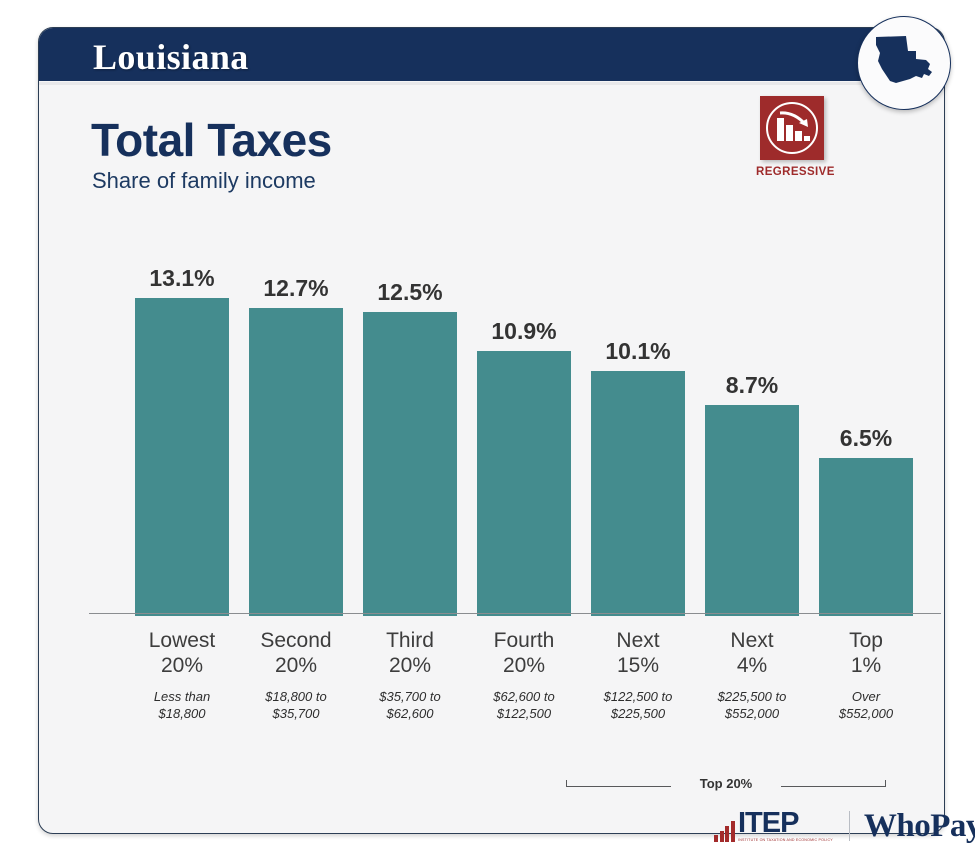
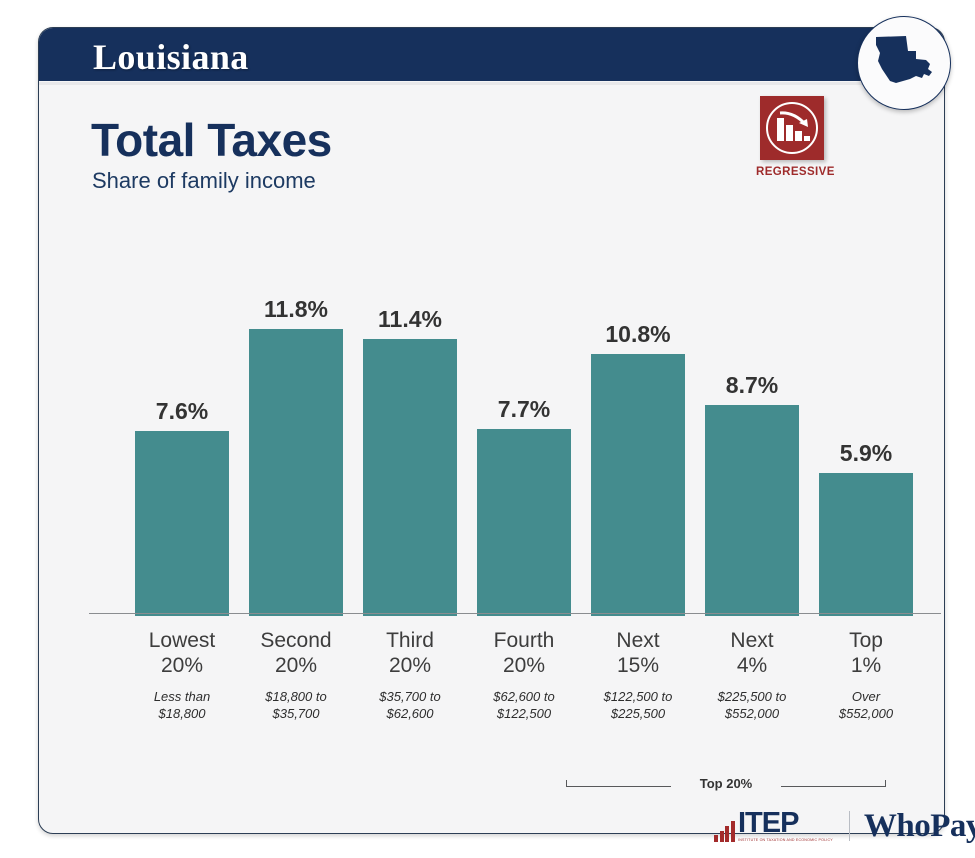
Lowest 20%: 13.1% -> 7.6%
Second 20%: 12.7% -> 11.8%
Third 20%: 12.5% -> 11.4%
Fourth 20%: 10.9% -> 7.7%
Next 15%: 10.1% -> 10.8%
Top 1%: 6.5% -> 5.9%
